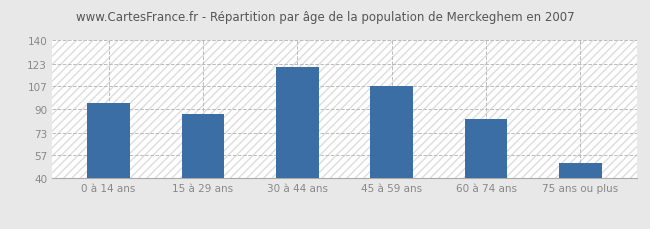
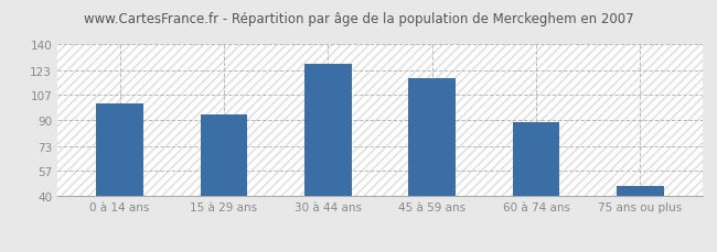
0 à 14 ans: 95 -> 101
15 à 29 ans: 87 -> 94
30 à 44 ans: 121 -> 127
45 à 59 ans: 107 -> 118
60 à 74 ans: 83 -> 89
75 ans ou plus: 51 -> 47
